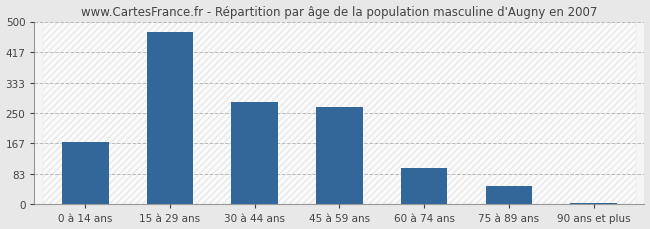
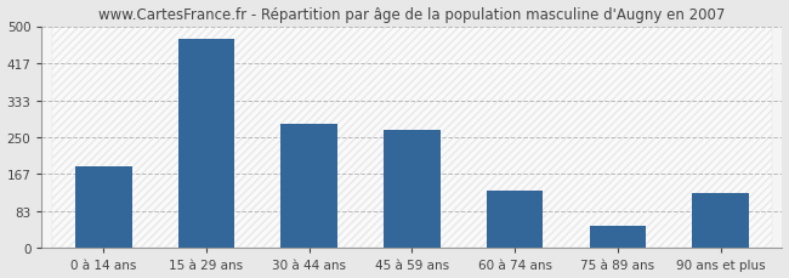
0 à 14 ans: 170 -> 185
60 à 74 ans: 100 -> 130
90 ans et plus: 5 -> 125
